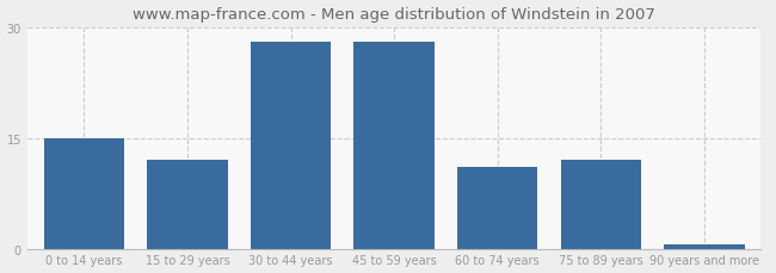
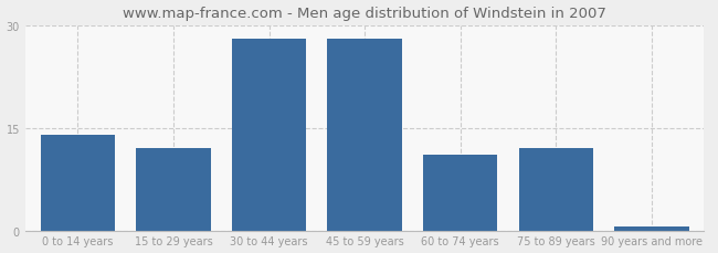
0 to 14 years: 15.0 -> 14.0
